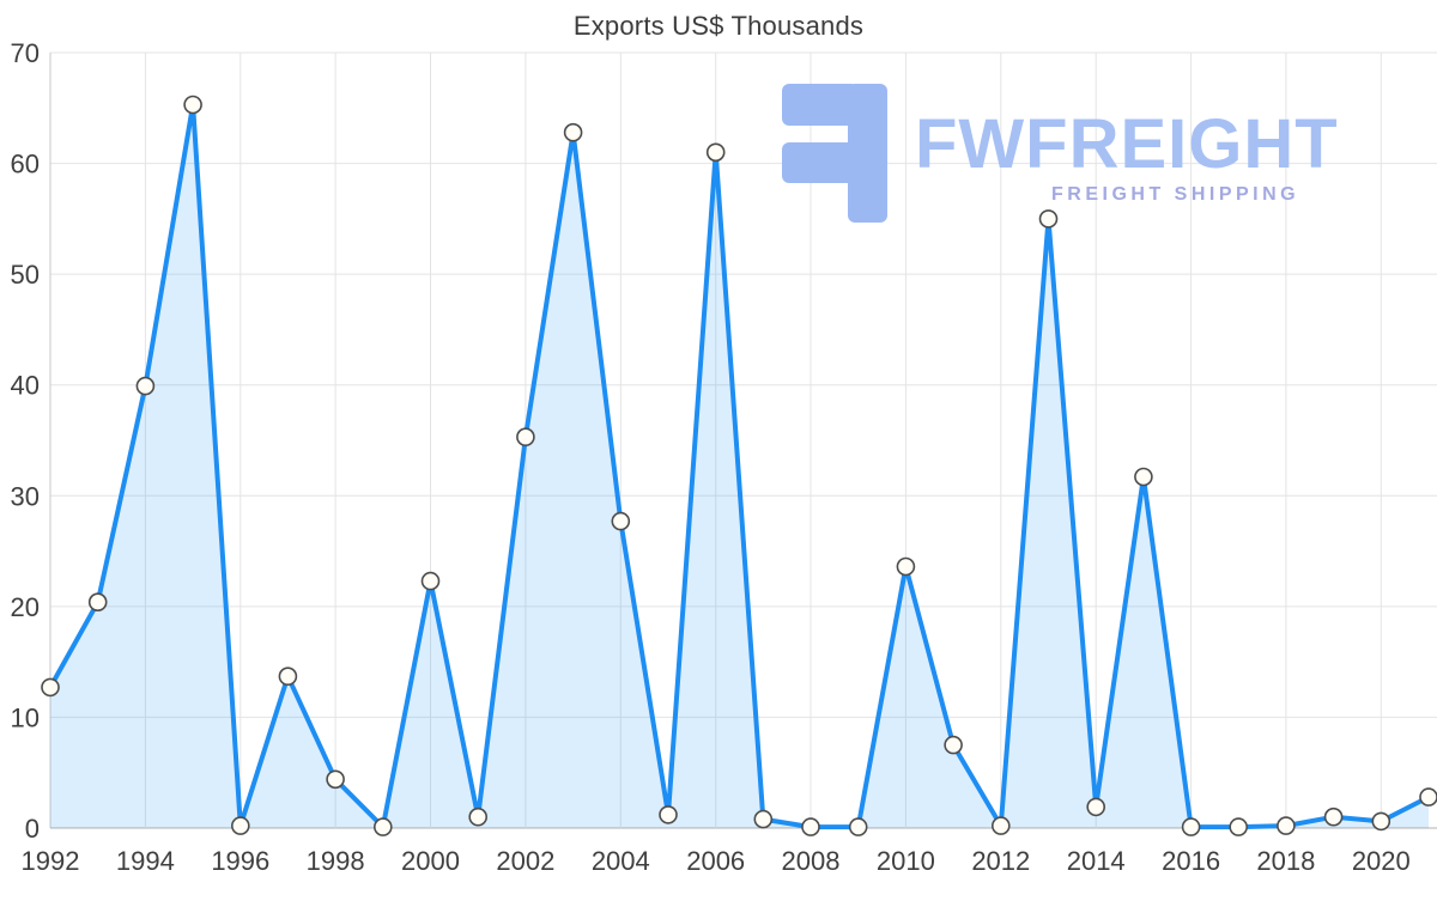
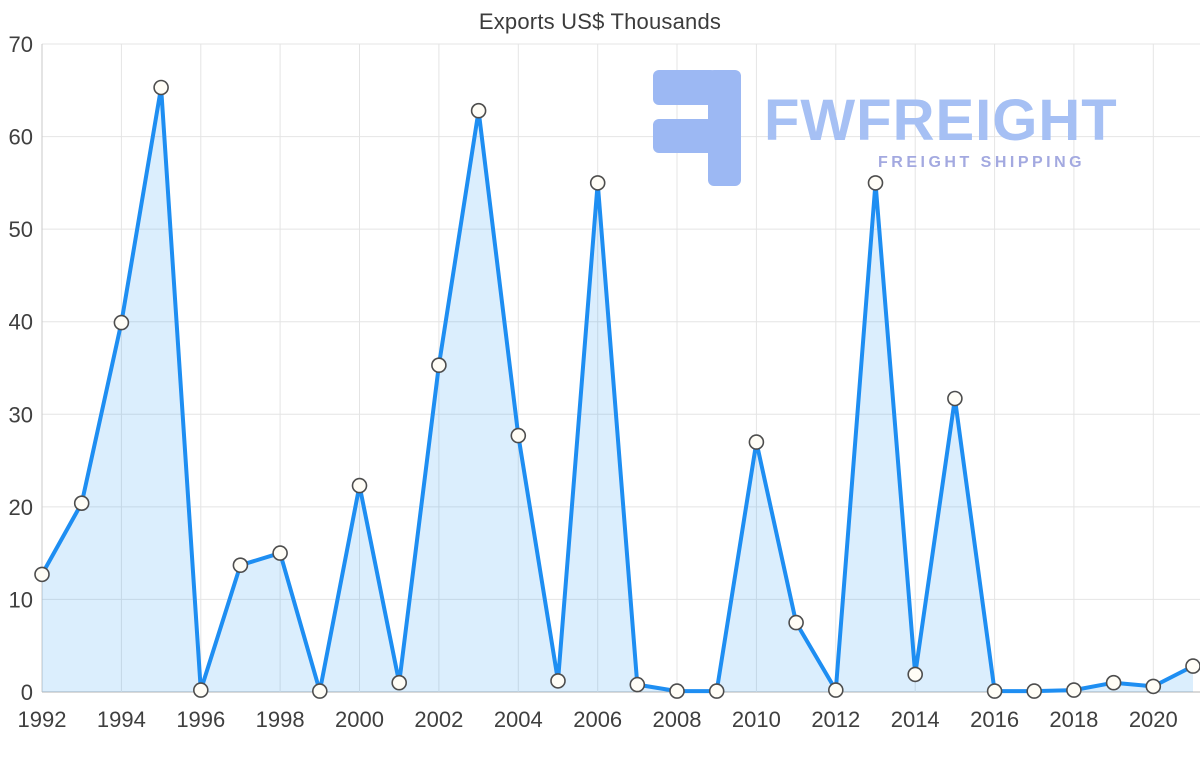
1998: 4 -> 15
2006: 61 -> 55
2010: 24 -> 27
